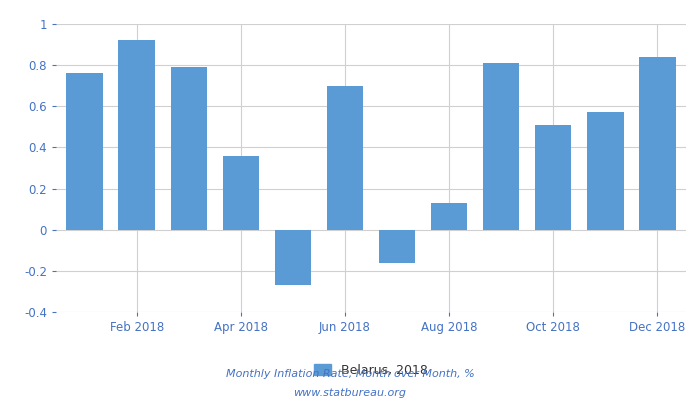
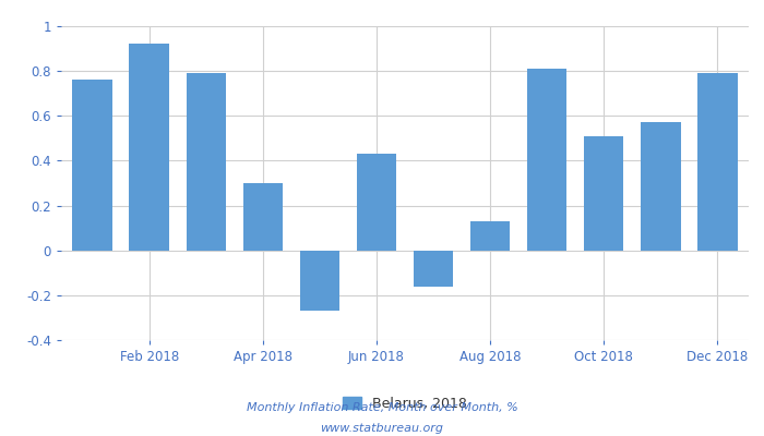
Apr 2018: 0.36 -> 0.30
Jun 2018: 0.70 -> 0.43
Dec 2018: 0.84 -> 0.79
